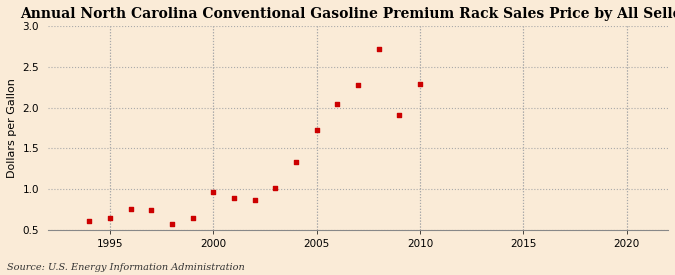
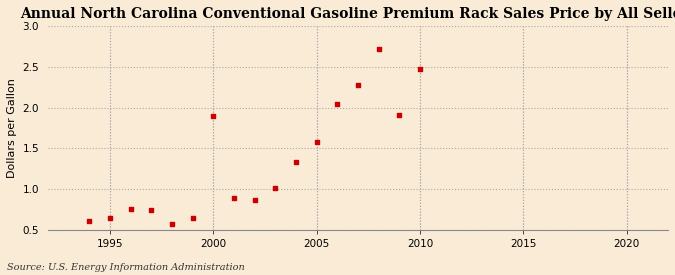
2000: 0.97 -> 1.90
2005: 1.73 -> 1.58
2010: 2.29 -> 2.48
